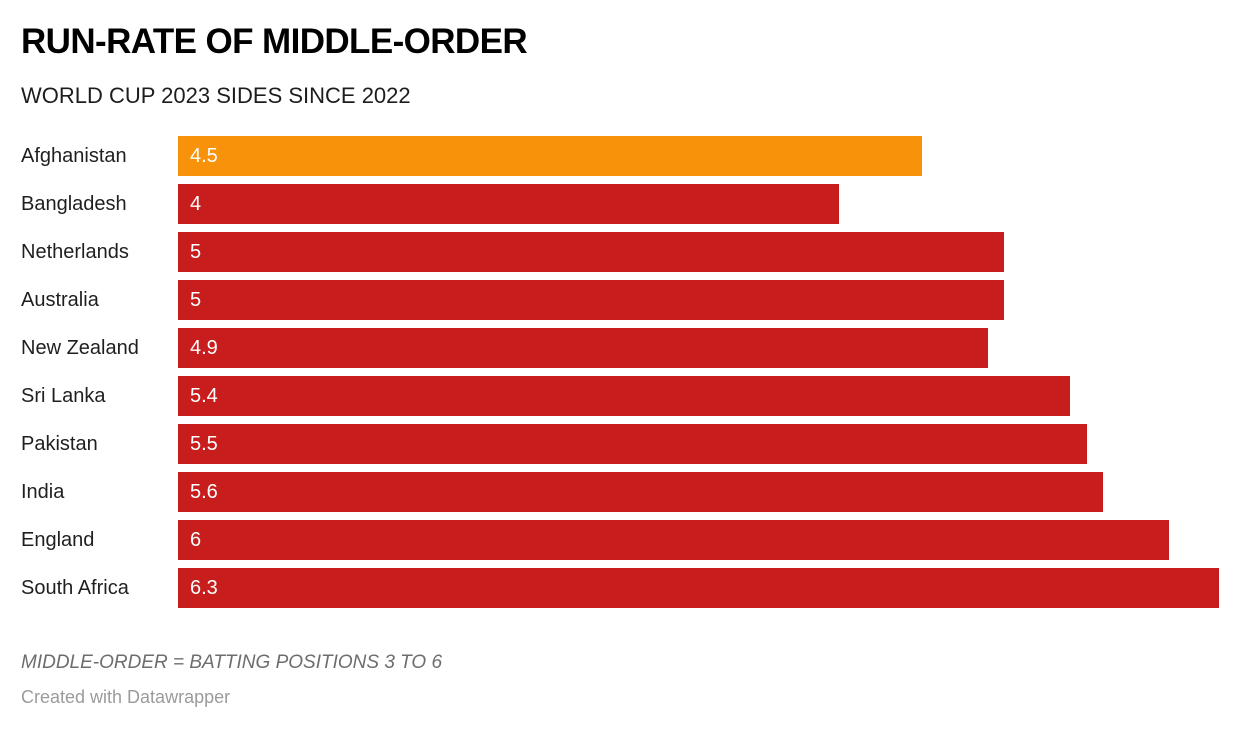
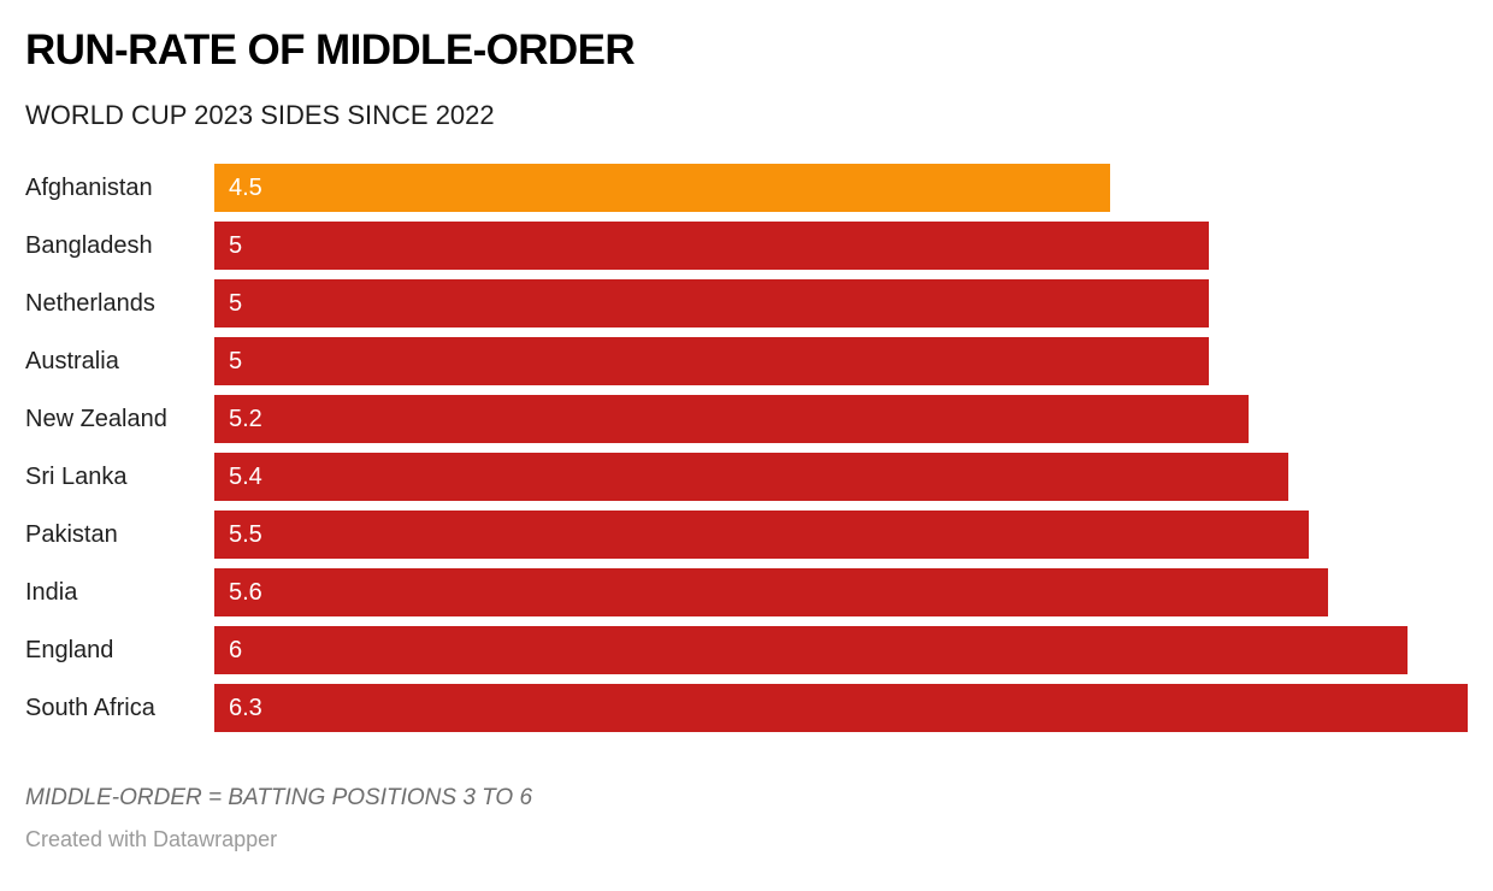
Bangladesh: 4 -> 5
New Zealand: 4.9 -> 5.2
